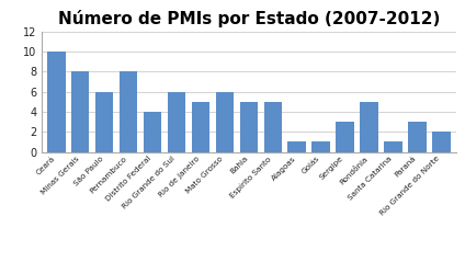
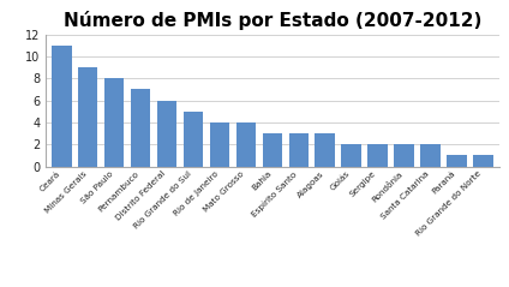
Ceará: 10 -> 11
Minas Gerais: 8 -> 9
São Paulo: 6 -> 8
Pernambuco: 8 -> 7
Distrito Federal: 4 -> 6
Rio Grande do Sul: 6 -> 5
Rio de Janeiro: 5 -> 4
Mato Grosso: 6 -> 4
Bahia: 5 -> 3
Espírito Santo: 5 -> 3
Alagoas: 1 -> 3
Goiás: 1 -> 2
Sergipe: 3 -> 2
Rondônia: 5 -> 2
Santa Catarina: 1 -> 2
Paraná: 3 -> 1
Rio Grande do Norte: 2 -> 1
